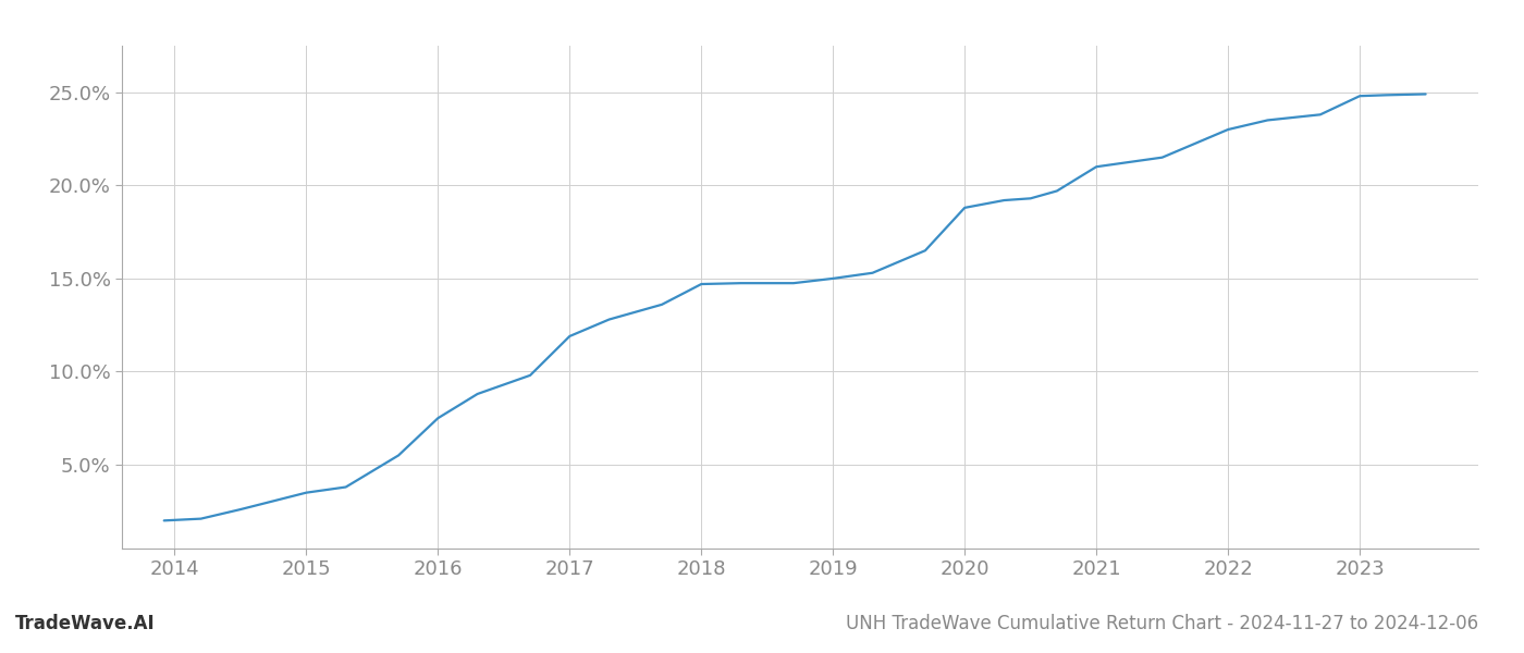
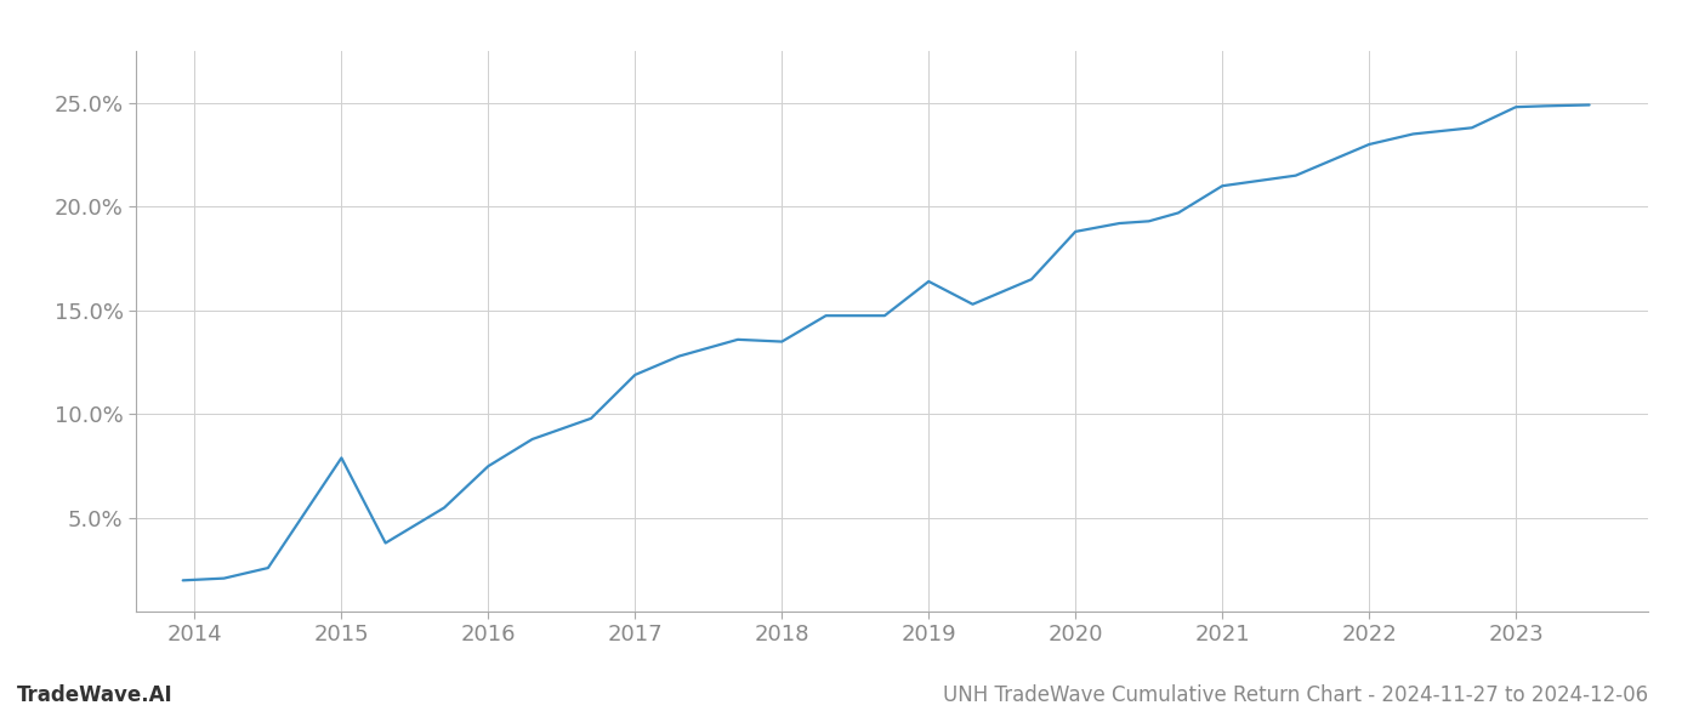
2015: 3.5% -> 7.9%
2018: 14.7% -> 13.5%
2019: 15.0% -> 16.4%
